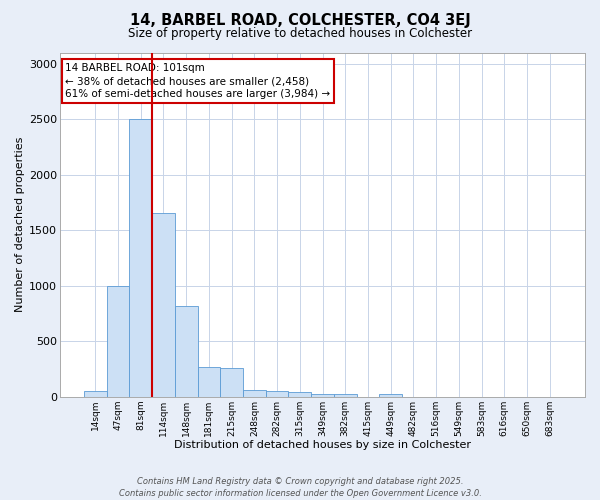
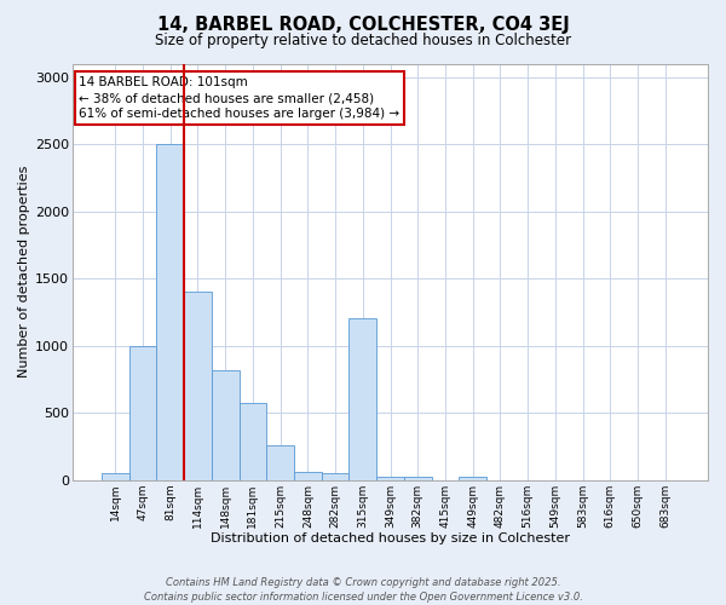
114sqm: 1650 -> 1400
181sqm: 270 -> 570
315sqm: 40 -> 1200
